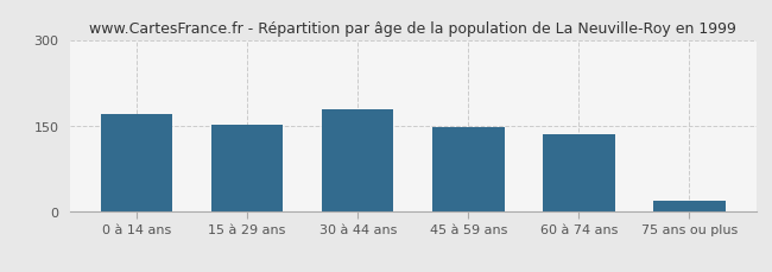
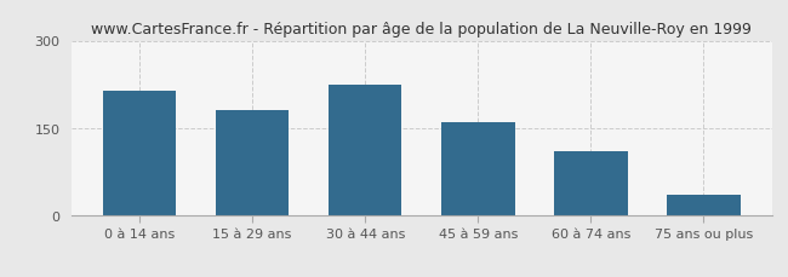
0 à 14 ans: 170 -> 215
15 à 29 ans: 151 -> 180
30 à 44 ans: 178 -> 225
45 à 59 ans: 148 -> 160
60 à 74 ans: 136 -> 110
75 ans ou plus: 20 -> 35
